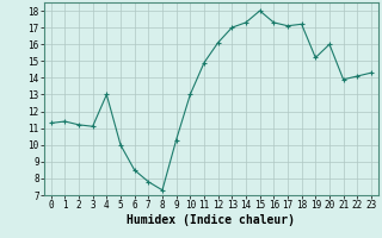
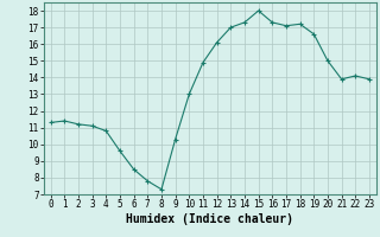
4: 13.0 -> 10.8
5: 10.0 -> 9.6
19: 15.2 -> 16.6
20: 16.0 -> 15.0
23: 14.3 -> 13.9
